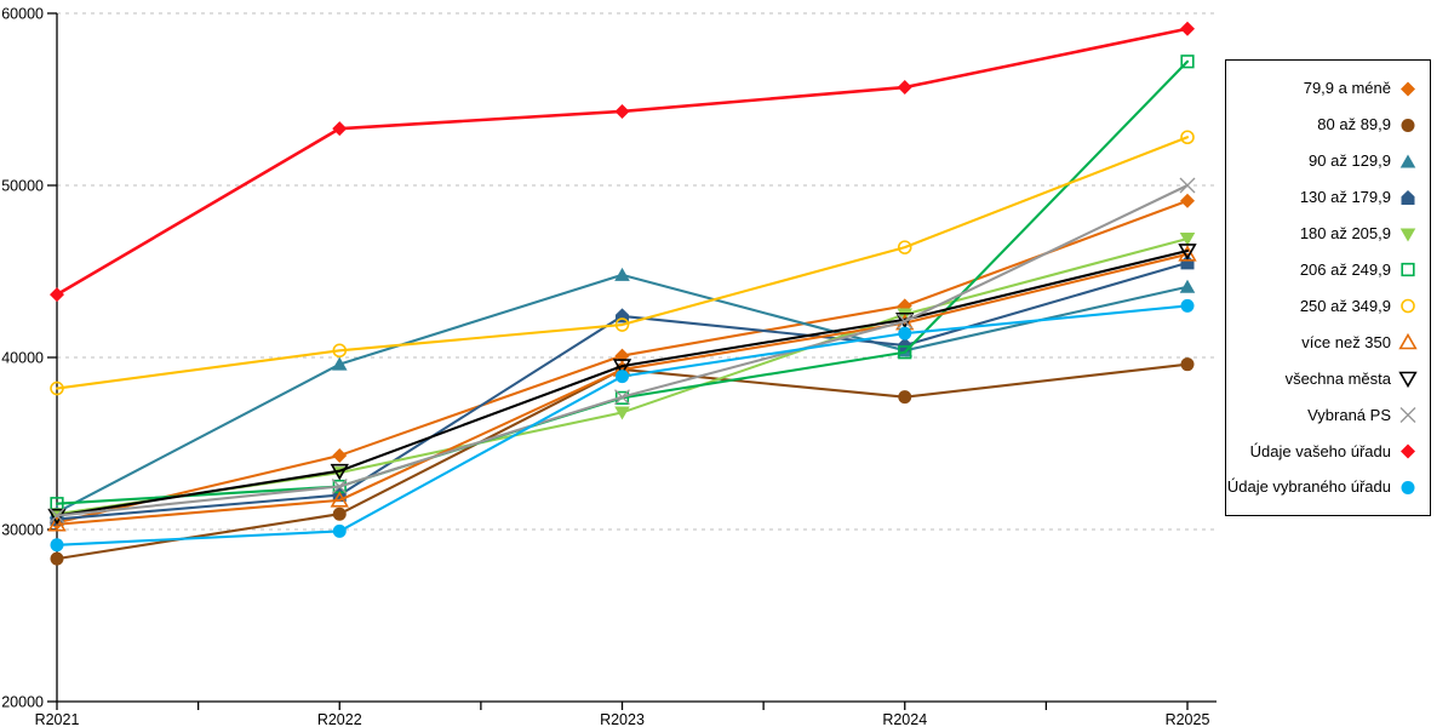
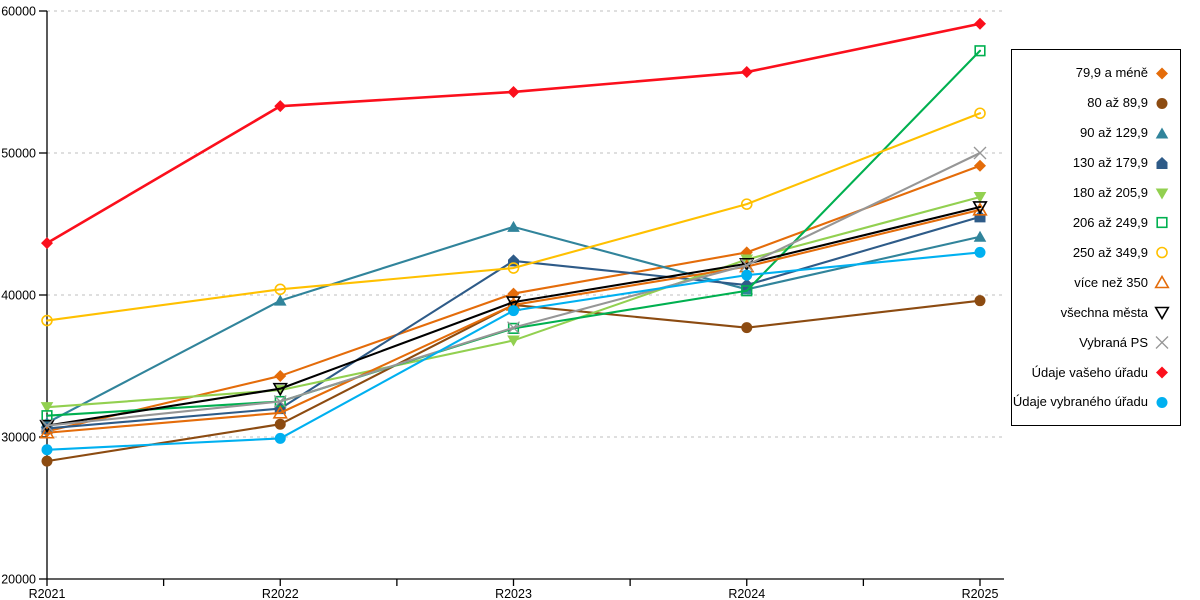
180 až 205,9/R2021: 30900 -> 32100
